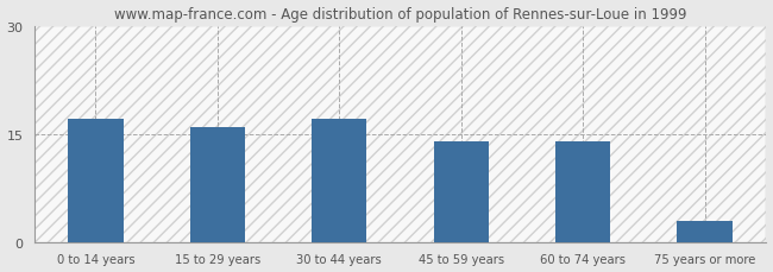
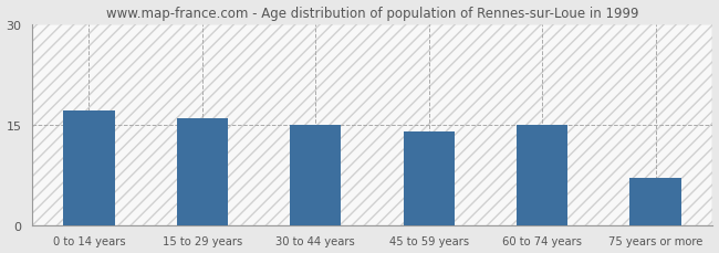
30 to 44 years: 17 -> 15
60 to 74 years: 14 -> 15
75 years or more: 3 -> 7
